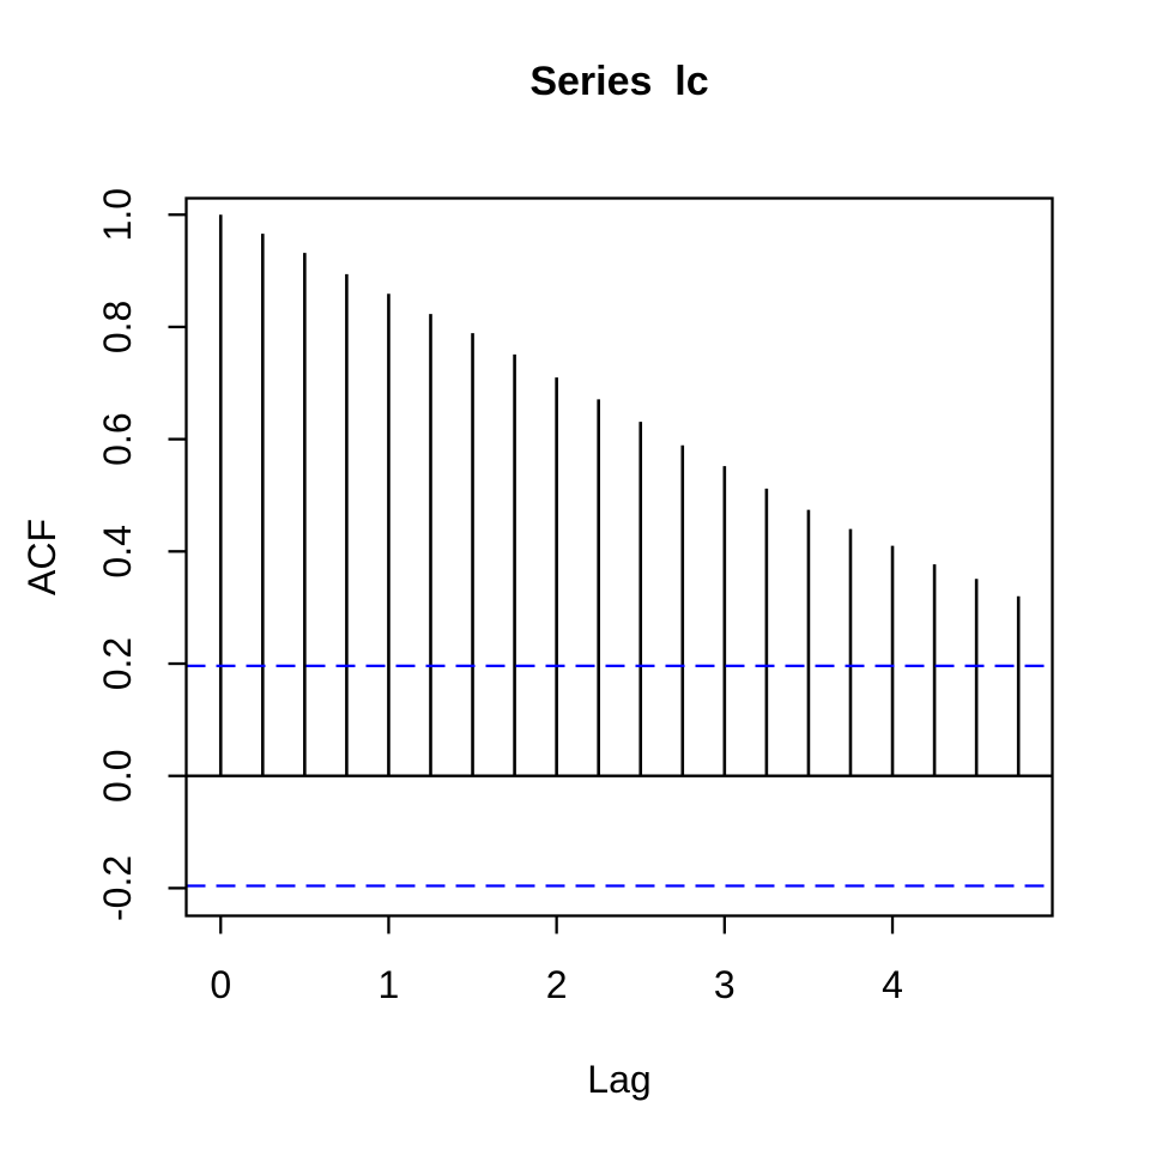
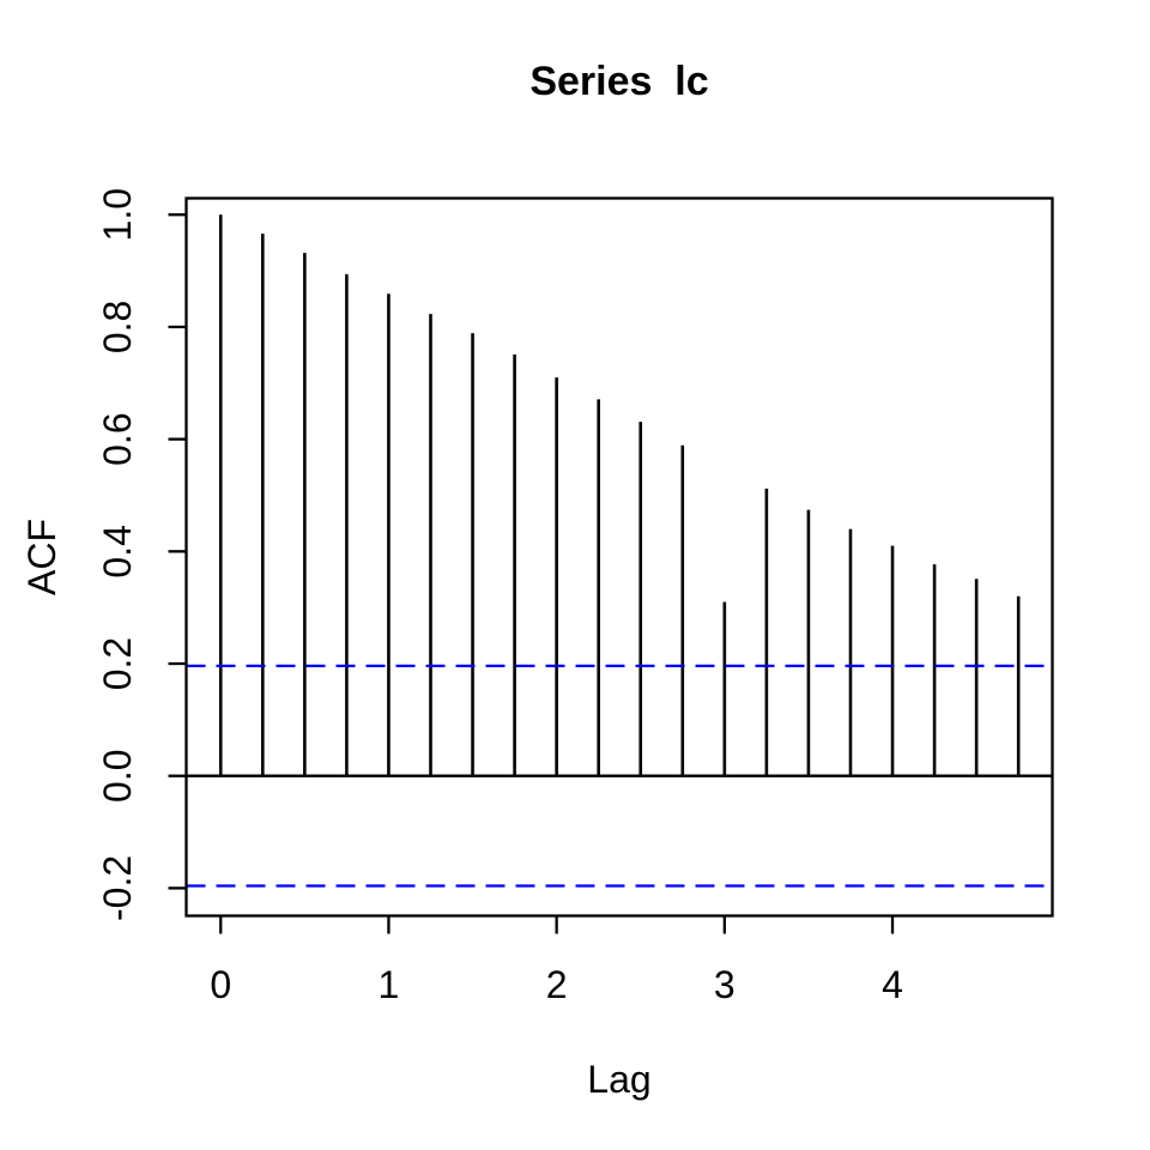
3: 0.55 -> 0.31
